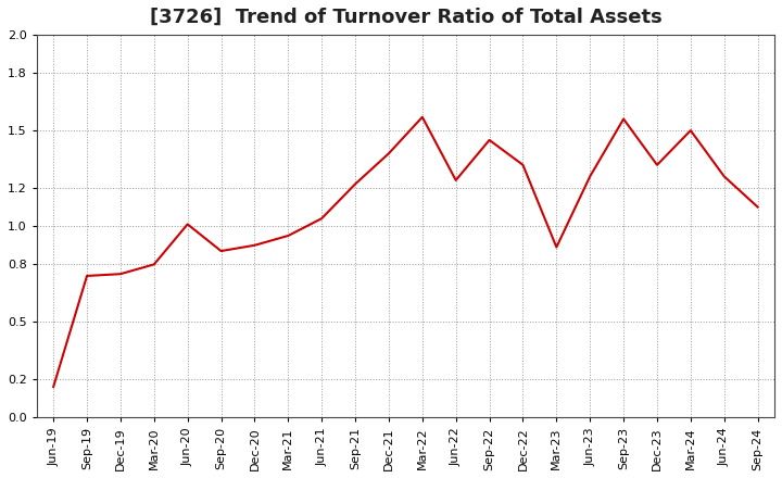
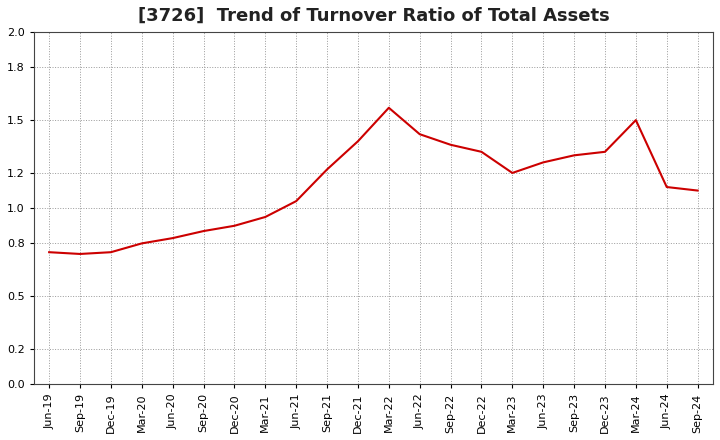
Jun-19: 0.16 -> 0.75
Jun-20: 1.01 -> 0.83
Jun-22: 1.24 -> 1.42
Sep-22: 1.45 -> 1.36
Mar-23: 0.89 -> 1.20
Sep-23: 1.56 -> 1.30
Jun-24: 1.26 -> 1.12
